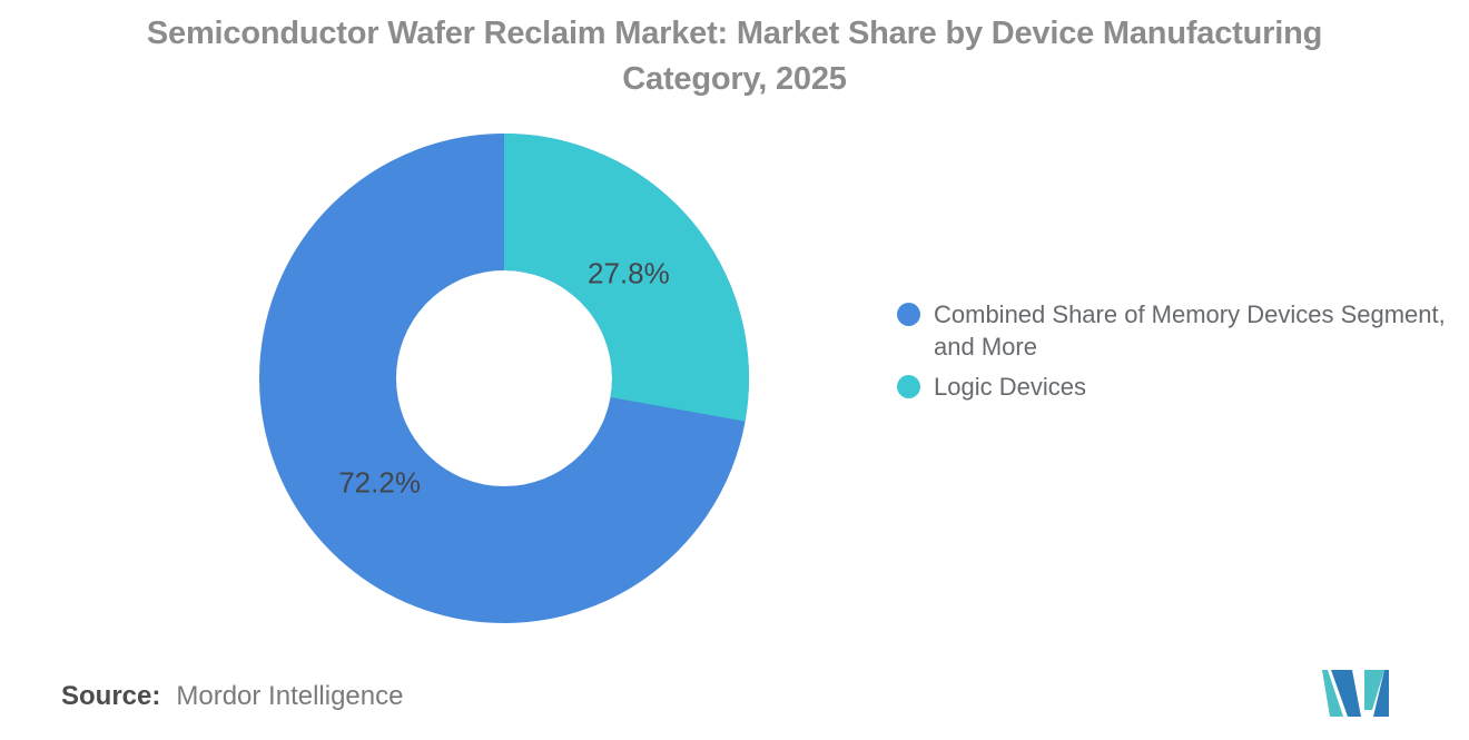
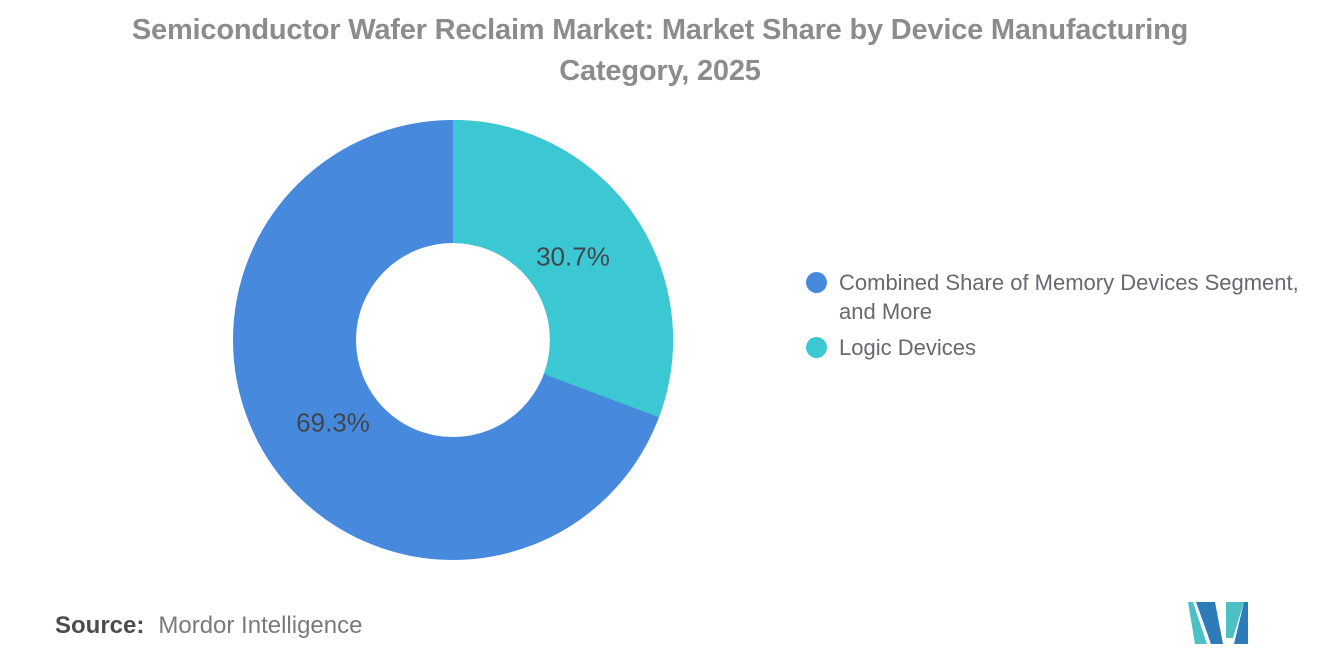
Combined Share of Memory Devices Segment, and More: 72.2% -> 69.3%
Logic Devices: 27.8% -> 30.7%
